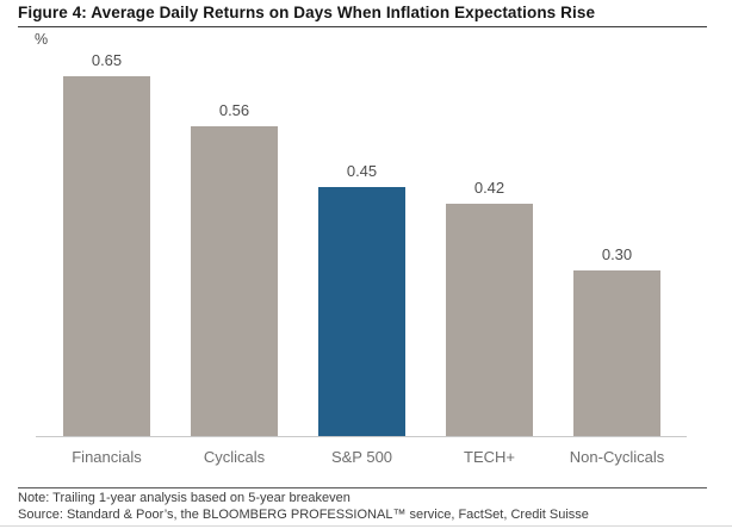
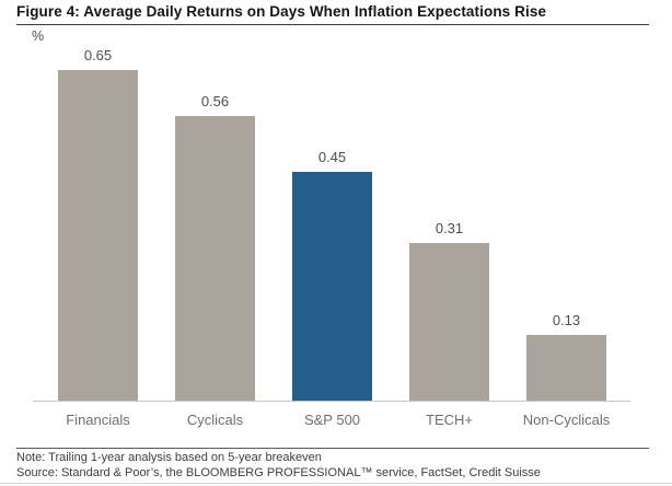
TECH+: 0.42 -> 0.31
Non-Cyclicals: 0.30 -> 0.13
